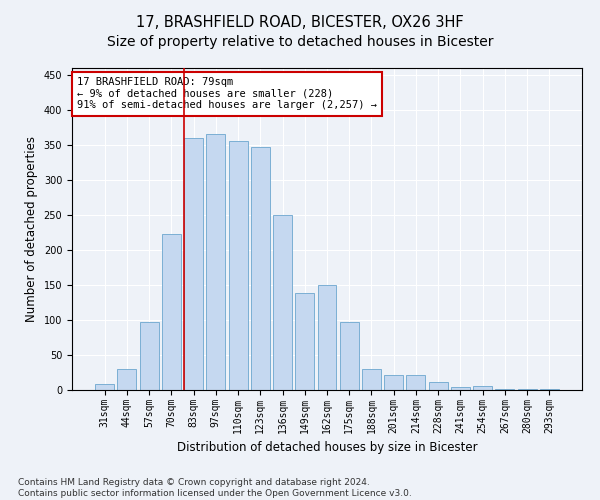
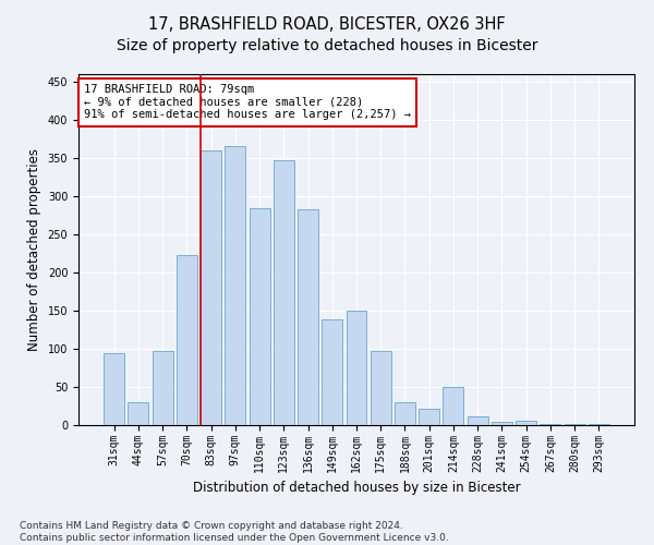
31sqm: 8 -> 94
110sqm: 355 -> 284
136sqm: 250 -> 282
214sqm: 22 -> 50
